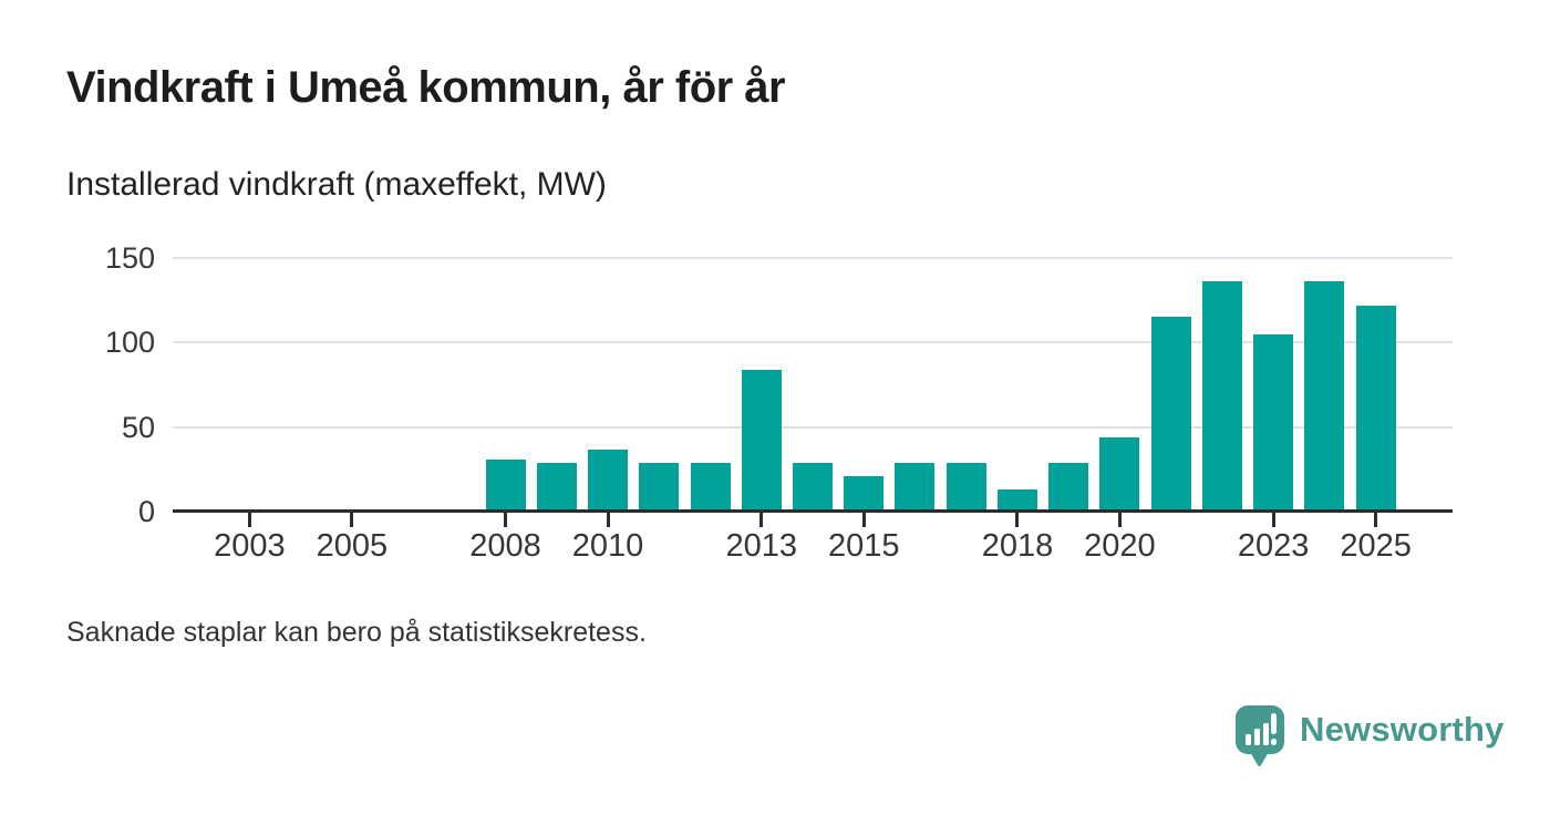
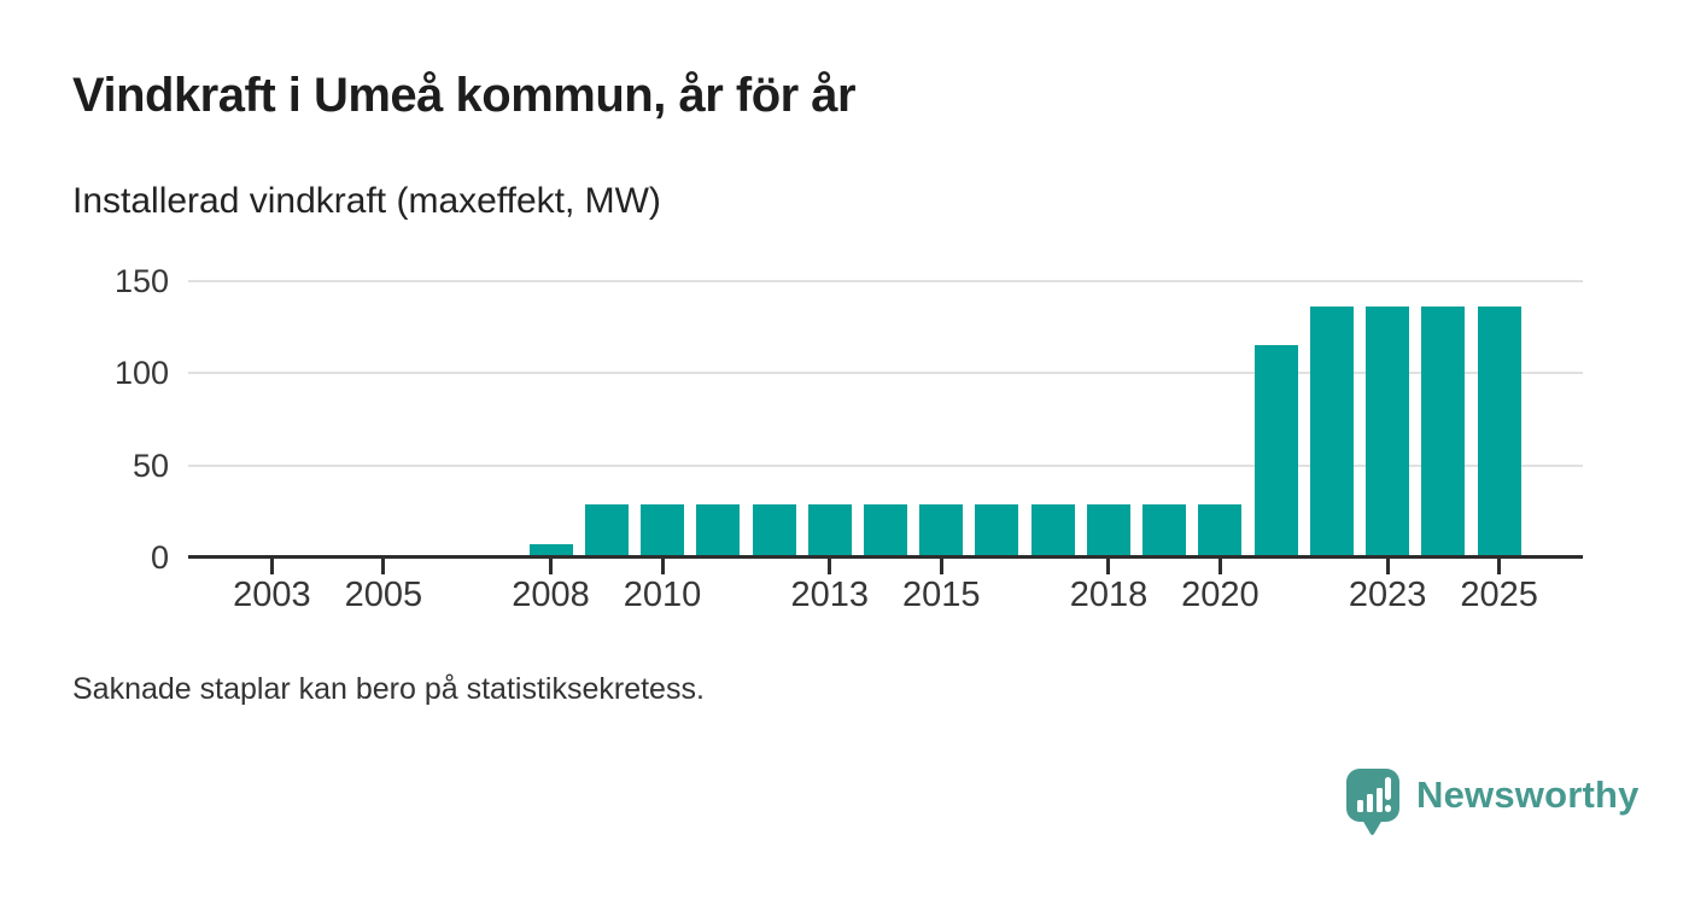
2008: 31 -> 7
2010: 37 -> 29
2013: 84 -> 29
2015: 21 -> 29
2018: 13 -> 29
2020: 44 -> 29
2023: 105 -> 136
2025: 122 -> 136
